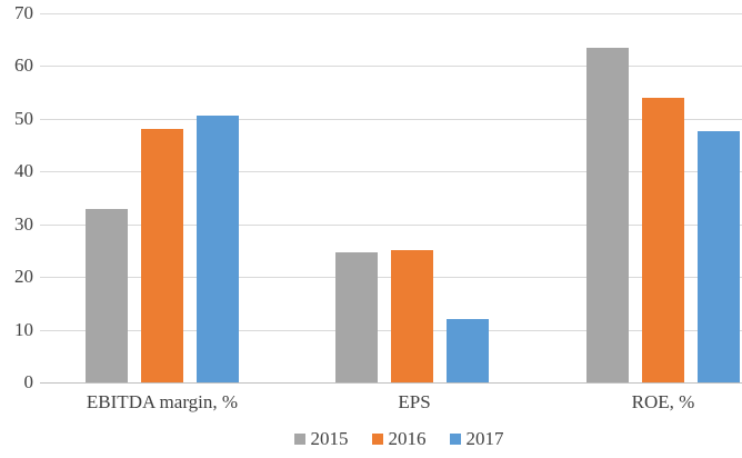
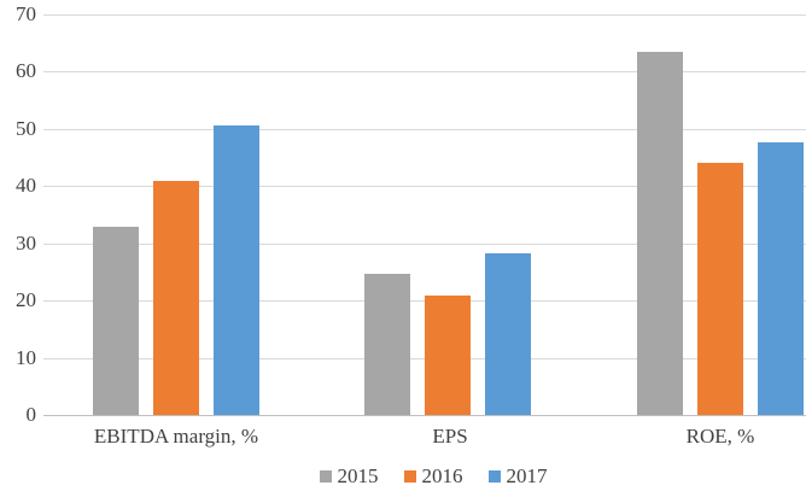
2016/EBITDA margin, %: 48 -> 41
2016/EPS: 25 -> 21
2017/EPS: 12 -> 28
2016/ROE, %: 54 -> 44
